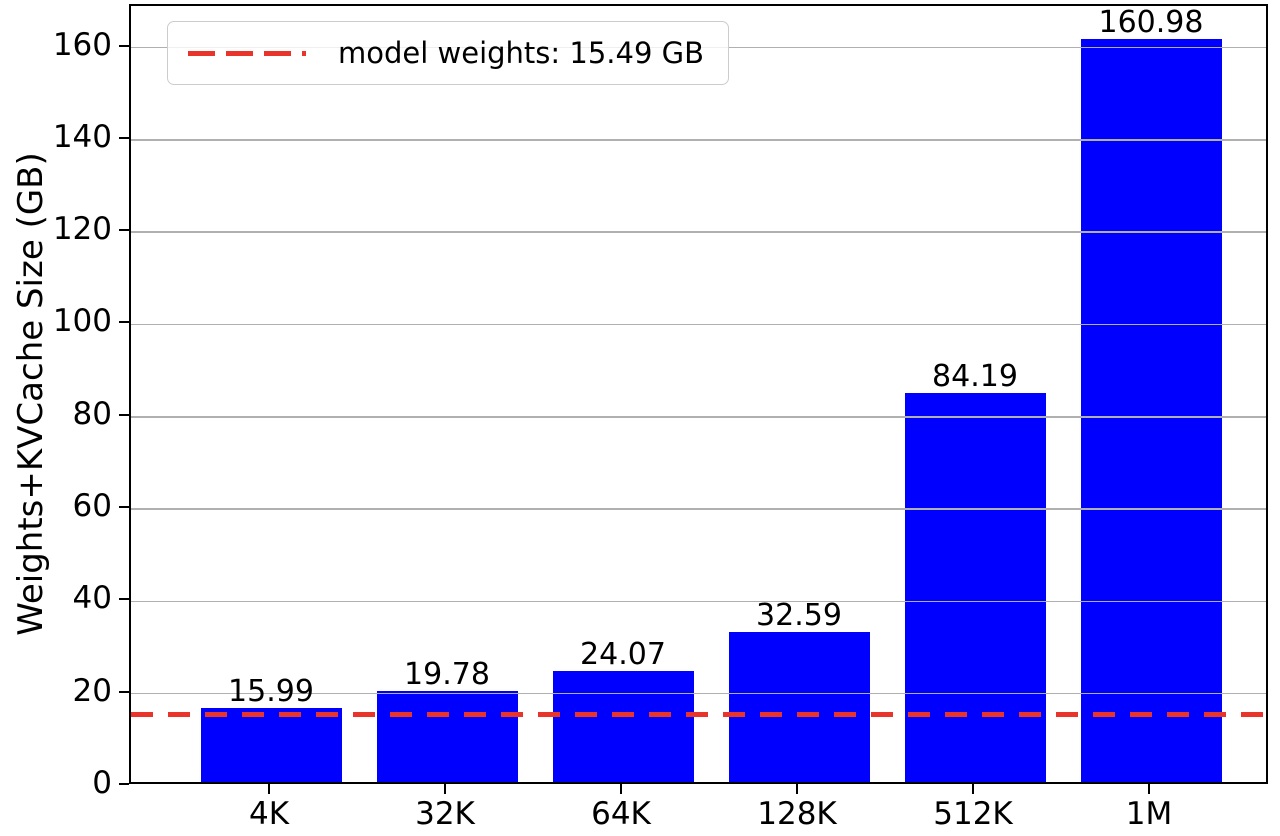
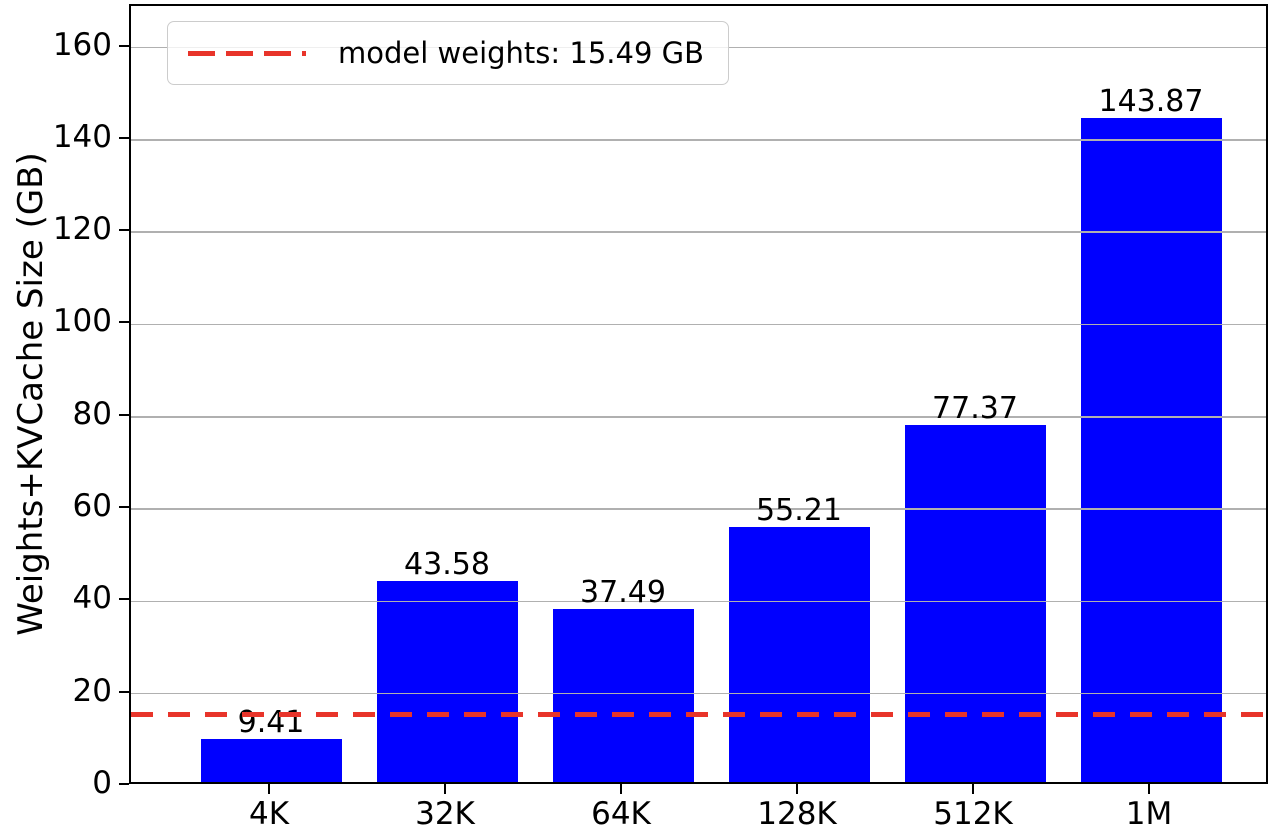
4K: 15.99 -> 9.41
32K: 19.78 -> 43.58
64K: 24.07 -> 37.49
128K: 32.59 -> 55.21
512K: 84.19 -> 77.37
1M: 160.98 -> 143.87
